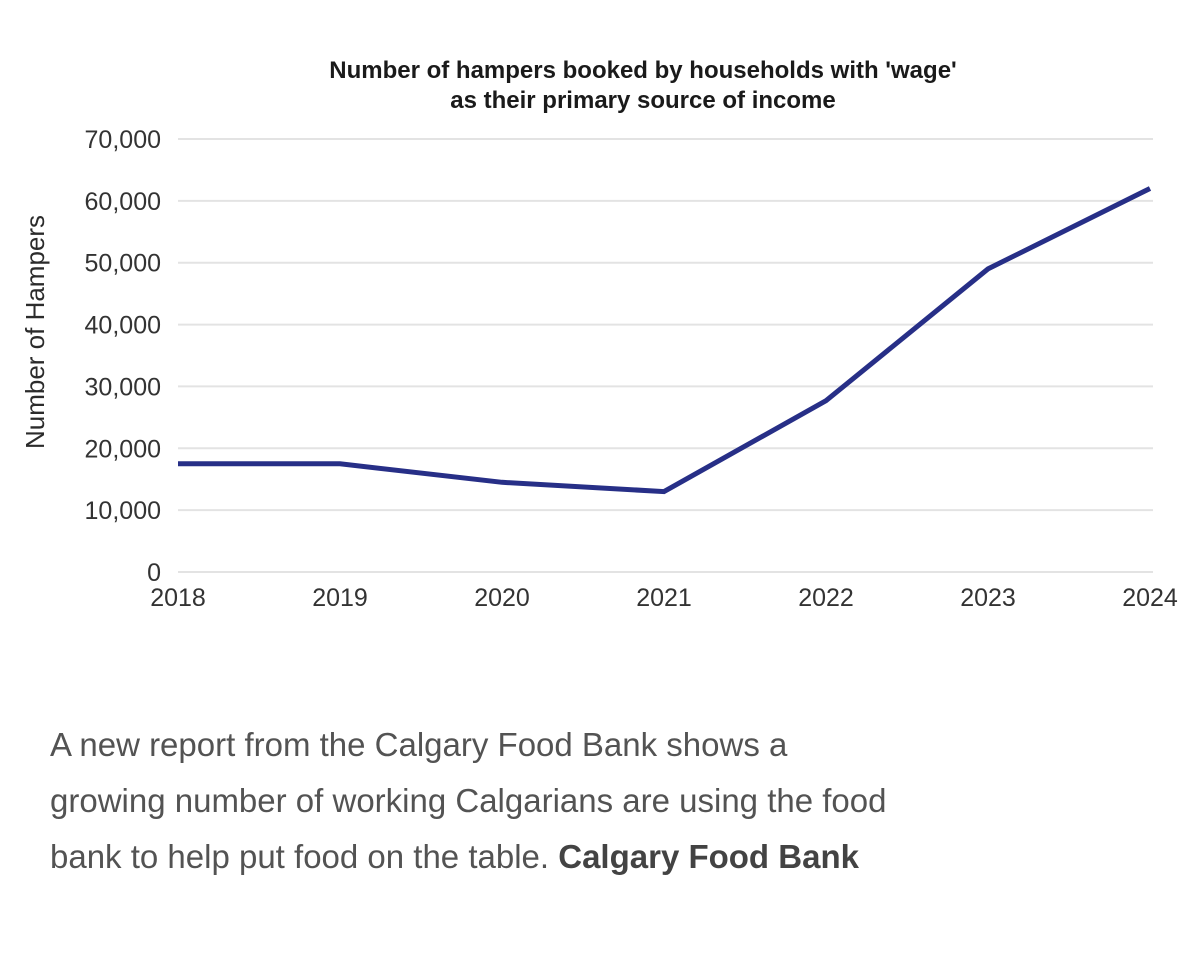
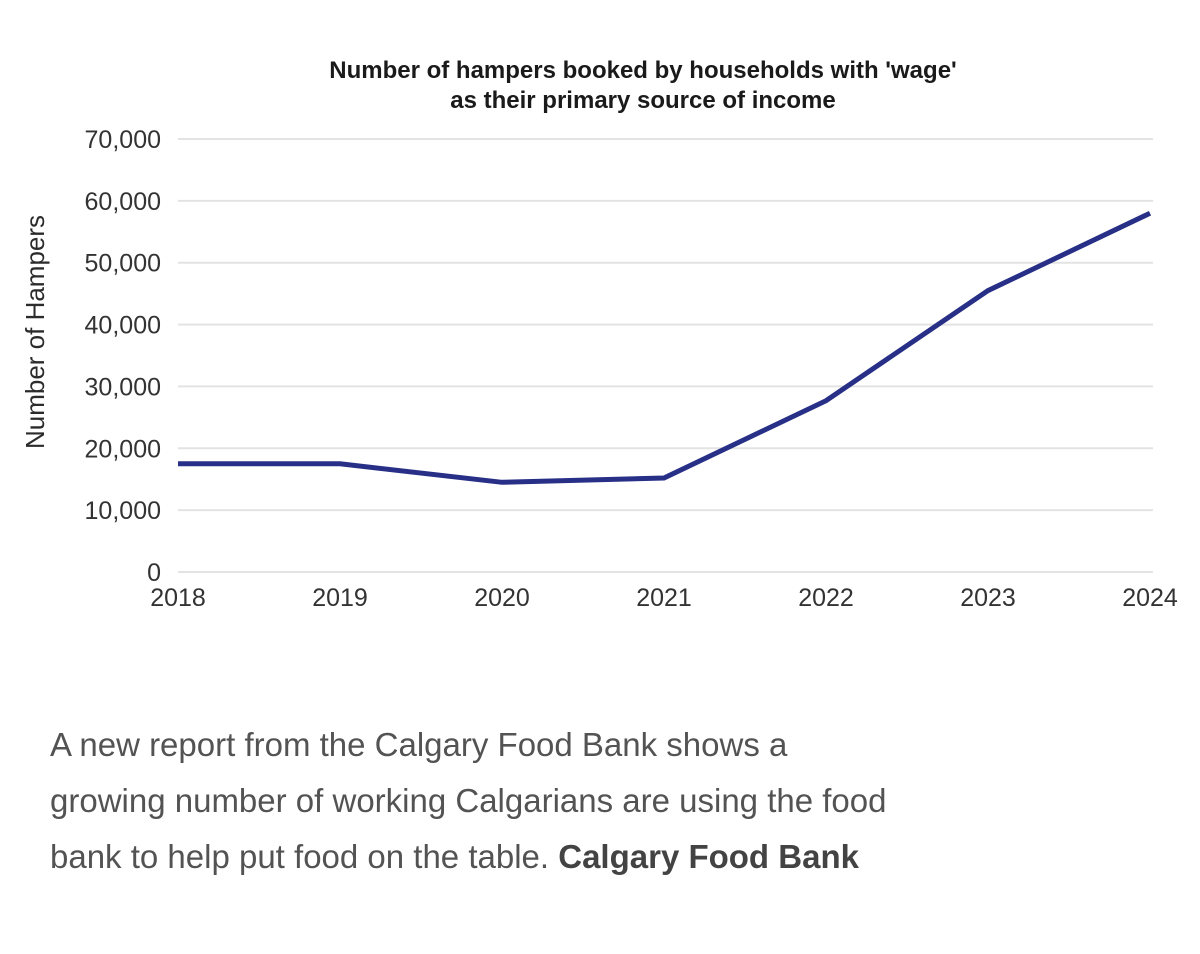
2021: 13000 -> 15000
2023: 49000 -> 46000
2024: 62000 -> 58000
